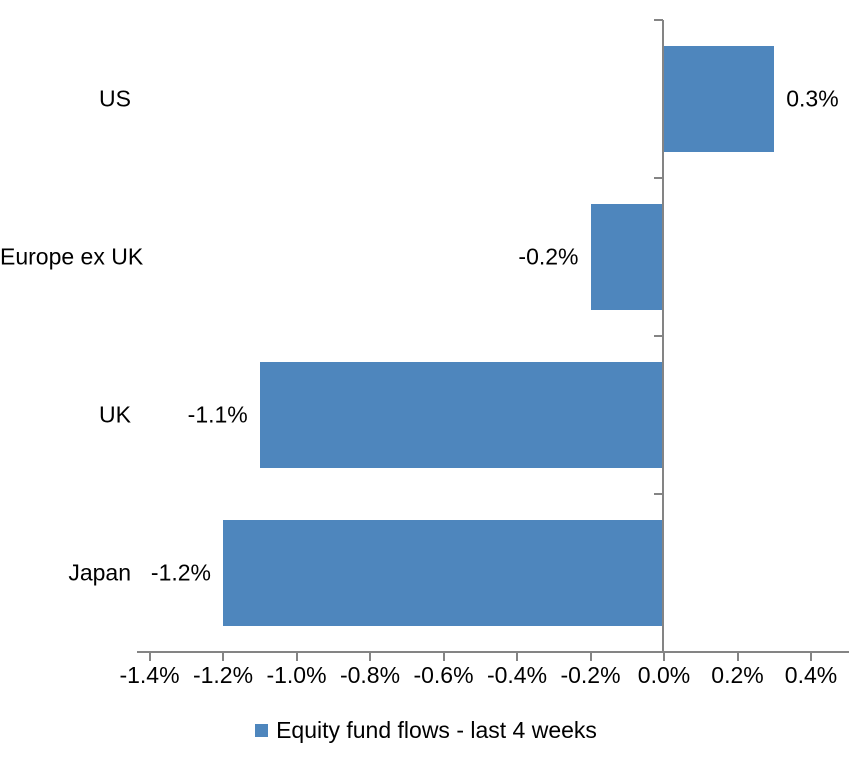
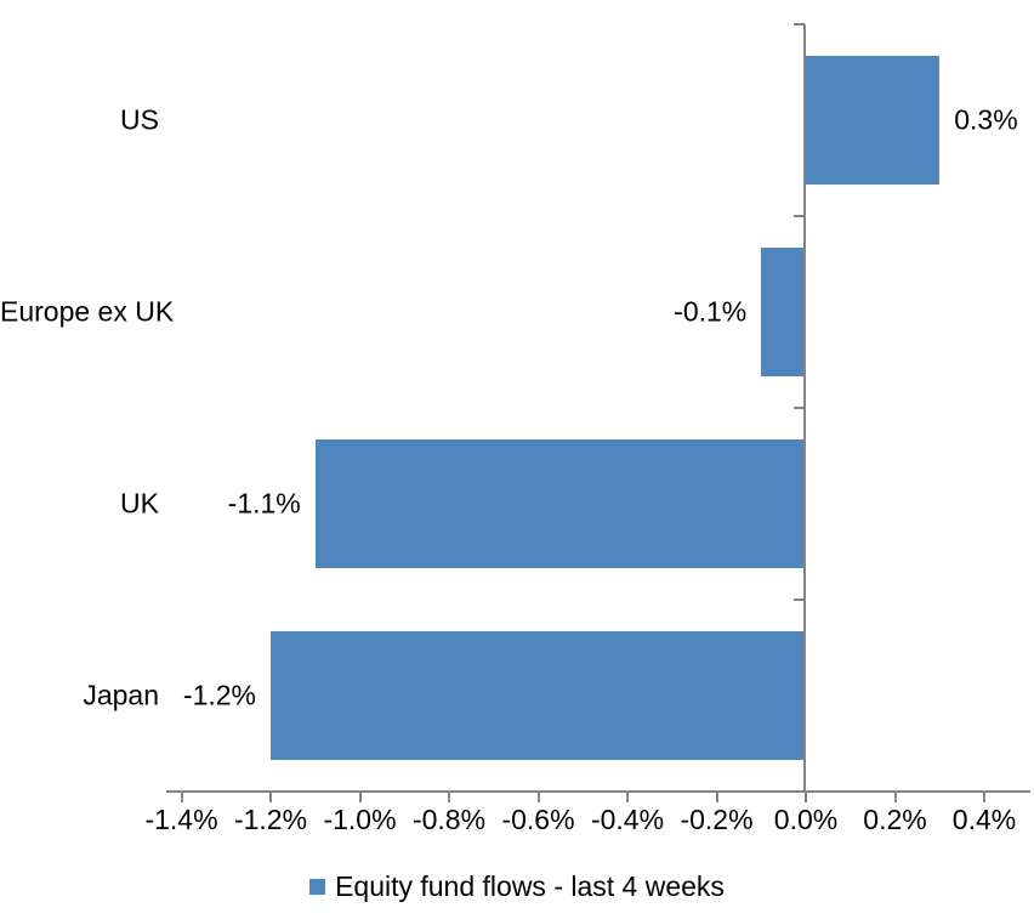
Europe ex UK: -0.2% -> -0.1%
